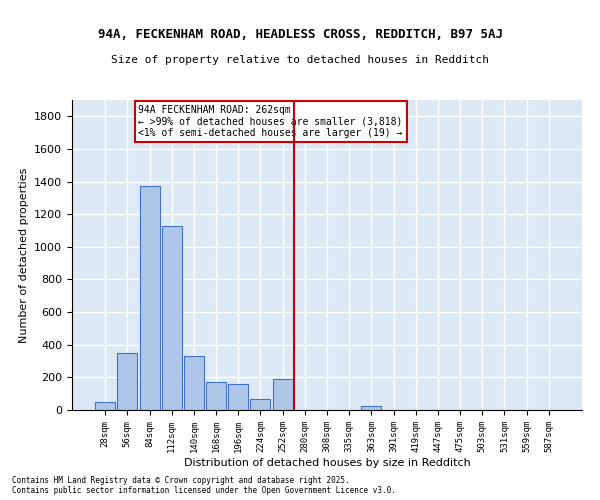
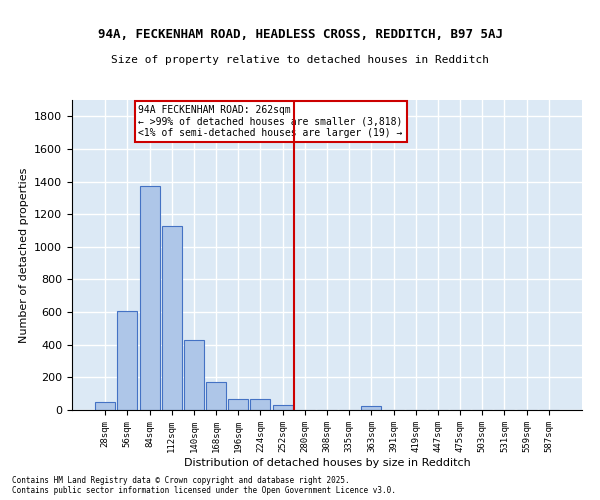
56sqm: 350 -> 610
140sqm: 330 -> 430
196sqm: 160 -> 60
252sqm: 190 -> 30
